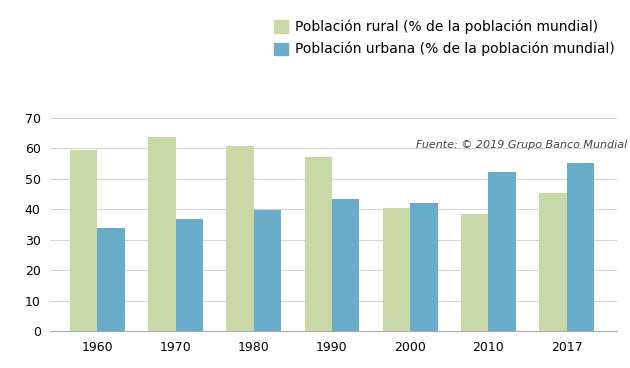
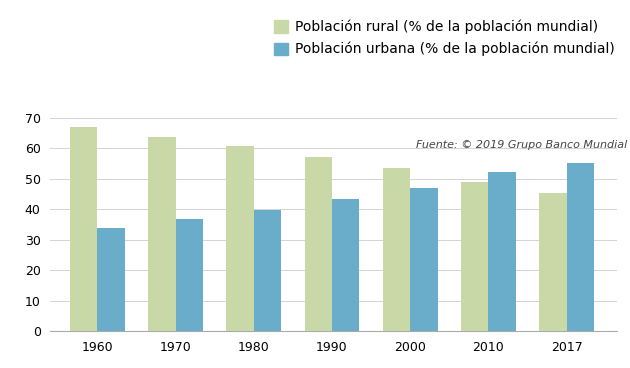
Población rural (% de la población mundial)/1960: 59.5 -> 66.9
Población rural (% de la población mundial)/2000: 40.5 -> 53.6
Población urbana (% de la población mundial)/2000: 42.0 -> 47.0
Población rural (% de la población mundial)/2010: 38.5 -> 48.9
